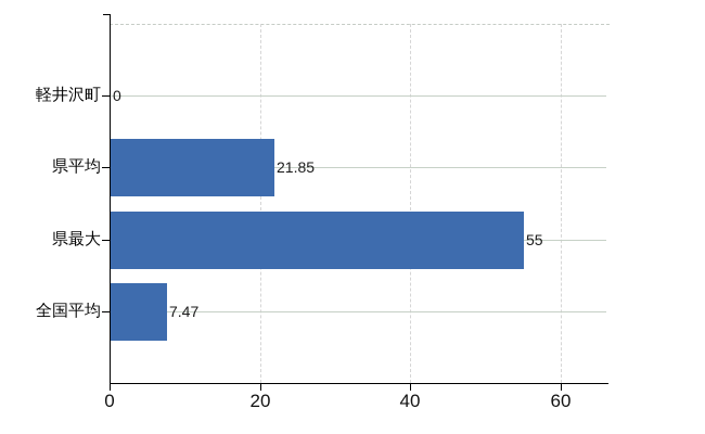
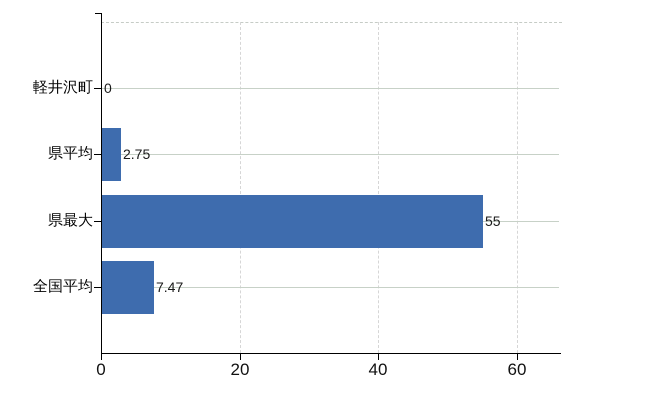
県平均: 21.85 -> 2.75
